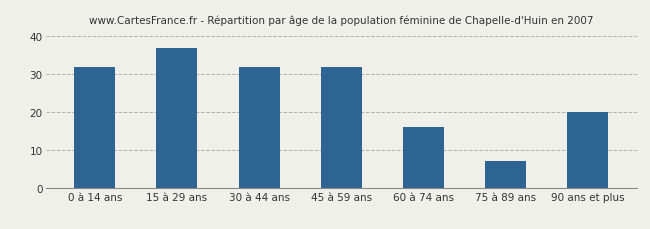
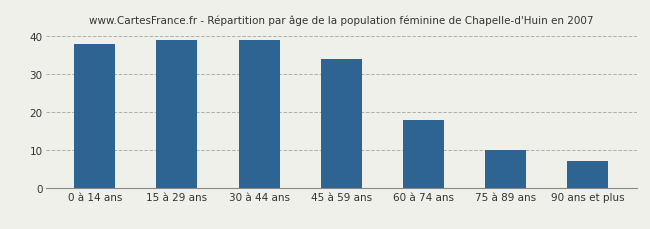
0 à 14 ans: 32 -> 38
15 à 29 ans: 37 -> 39
30 à 44 ans: 32 -> 39
45 à 59 ans: 32 -> 34
60 à 74 ans: 16 -> 18
75 à 89 ans: 7 -> 10
90 ans et plus: 20 -> 7
